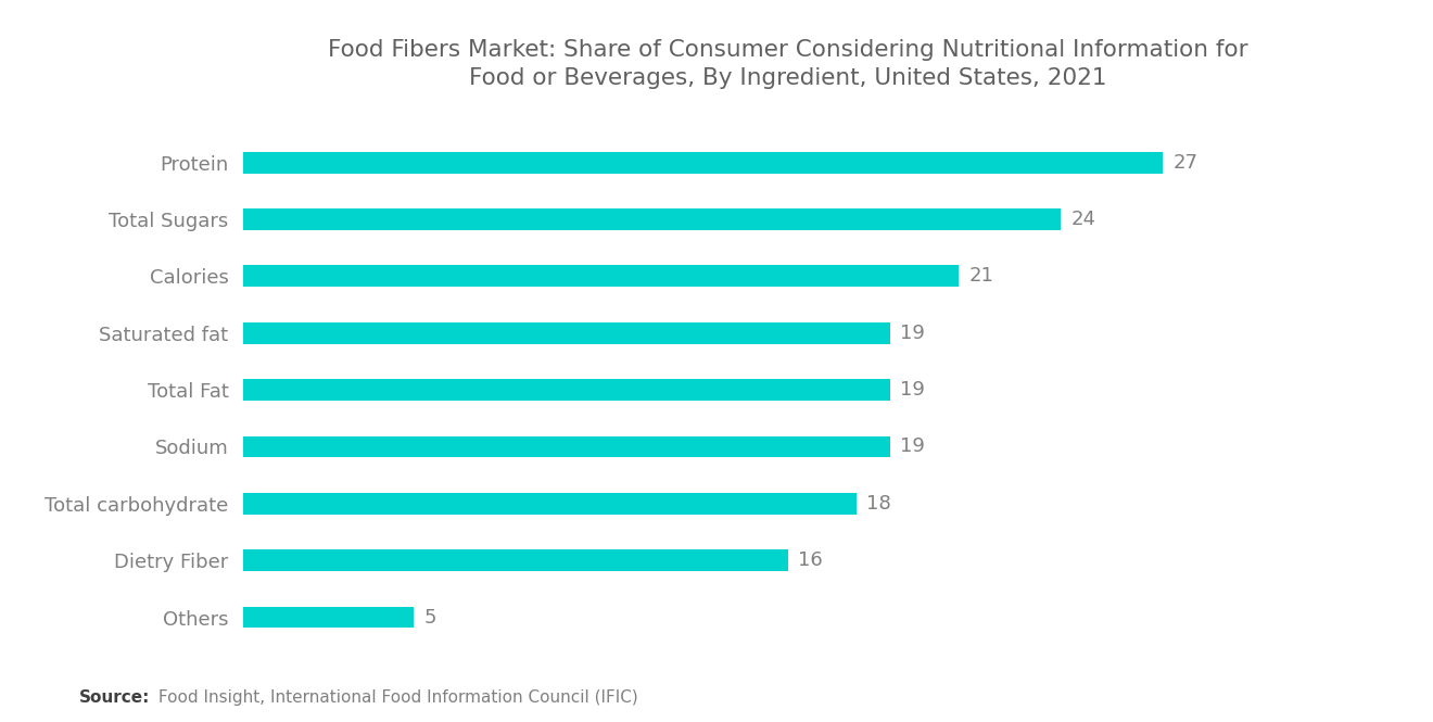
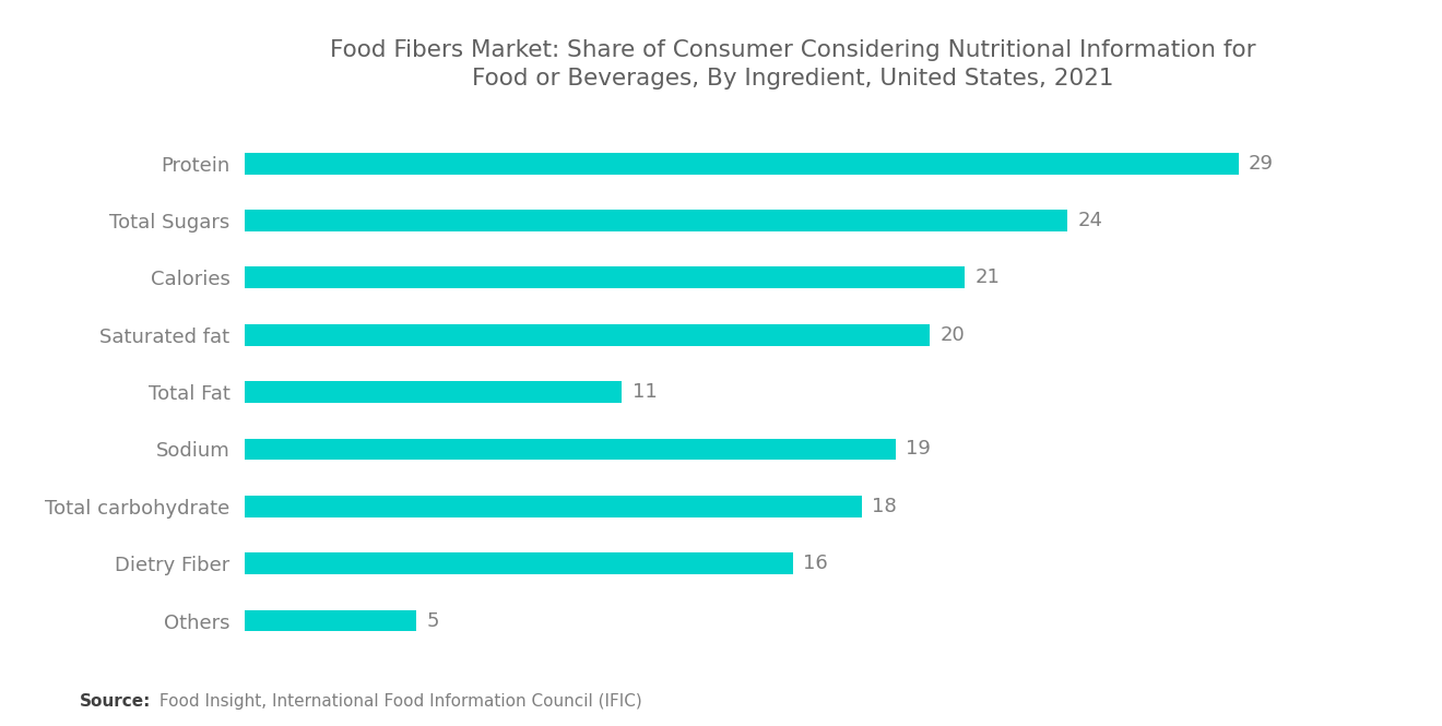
Protein: 27 -> 29
Saturated fat: 19 -> 20
Total Fat: 19 -> 11
